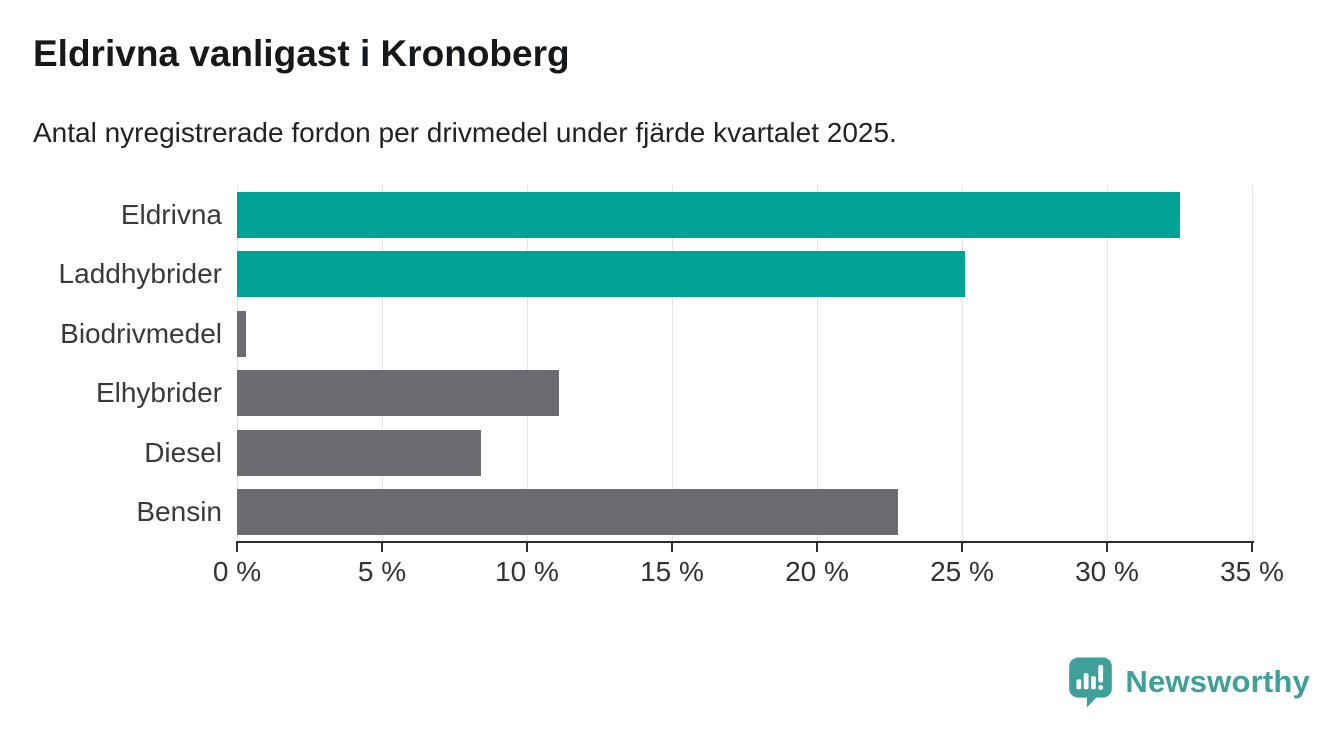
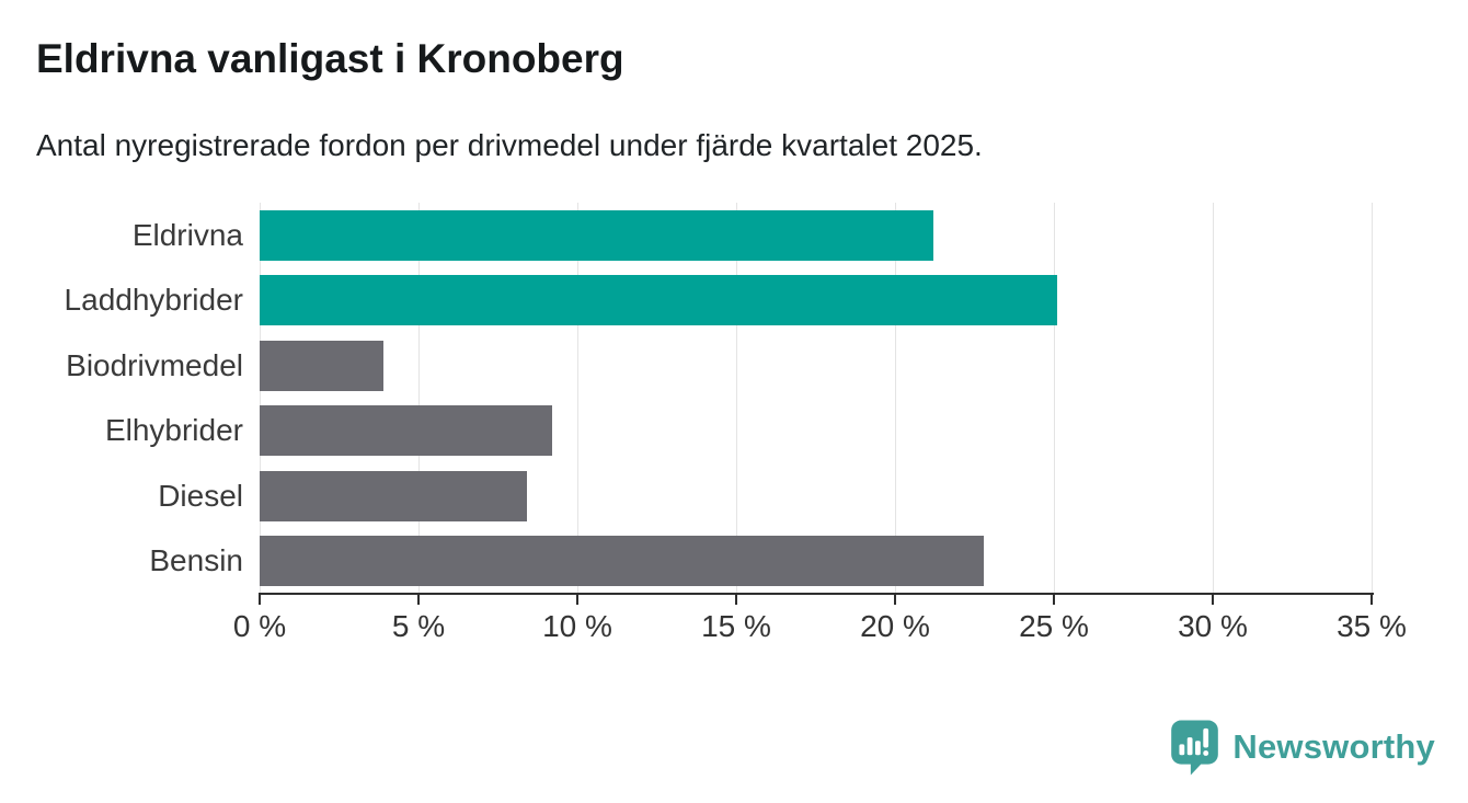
Eldrivna: 32.5% -> 21.2%
Biodrivmedel: 0.3% -> 3.9%
Elhybrider: 11.1% -> 9.2%
